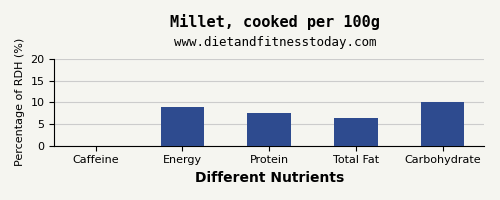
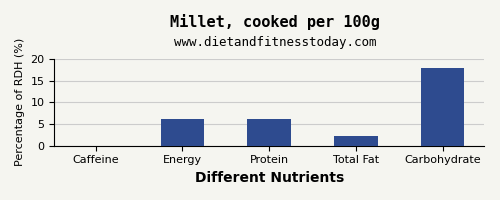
Energy: 9.0 -> 6.1
Protein: 7.5 -> 6.1
Total Fat: 6.5 -> 2.2
Carbohydrate: 10.0 -> 18.0
